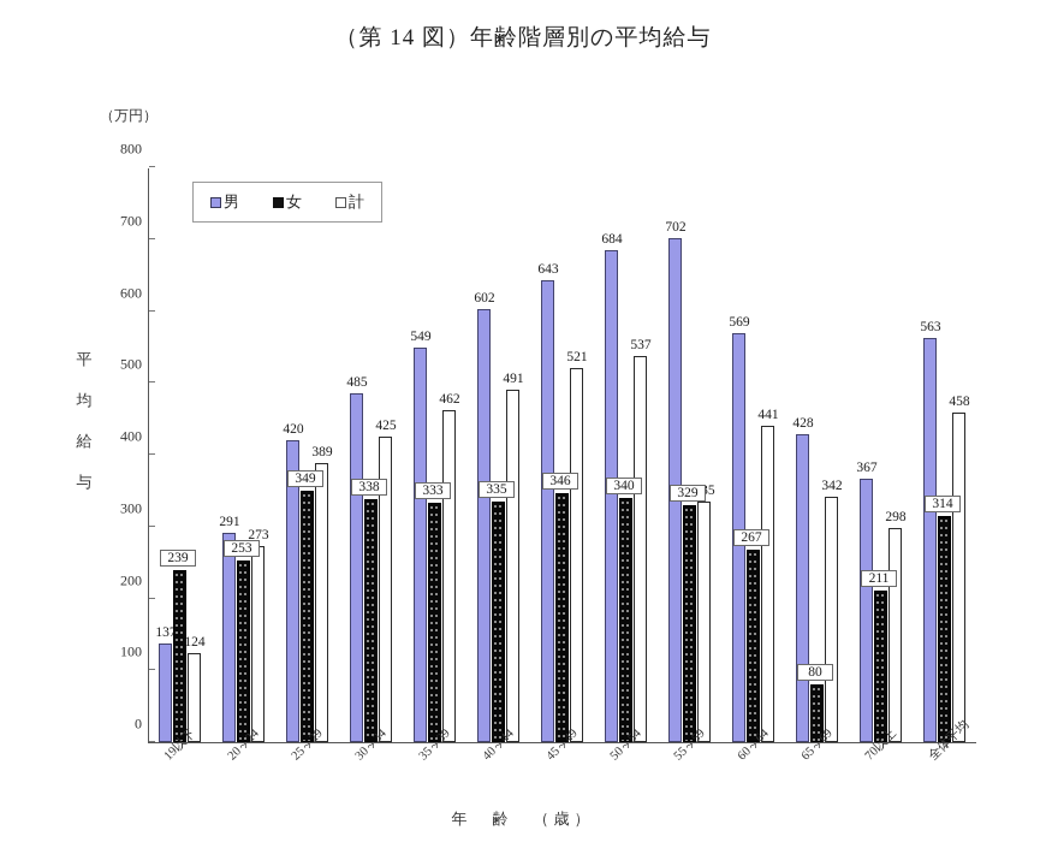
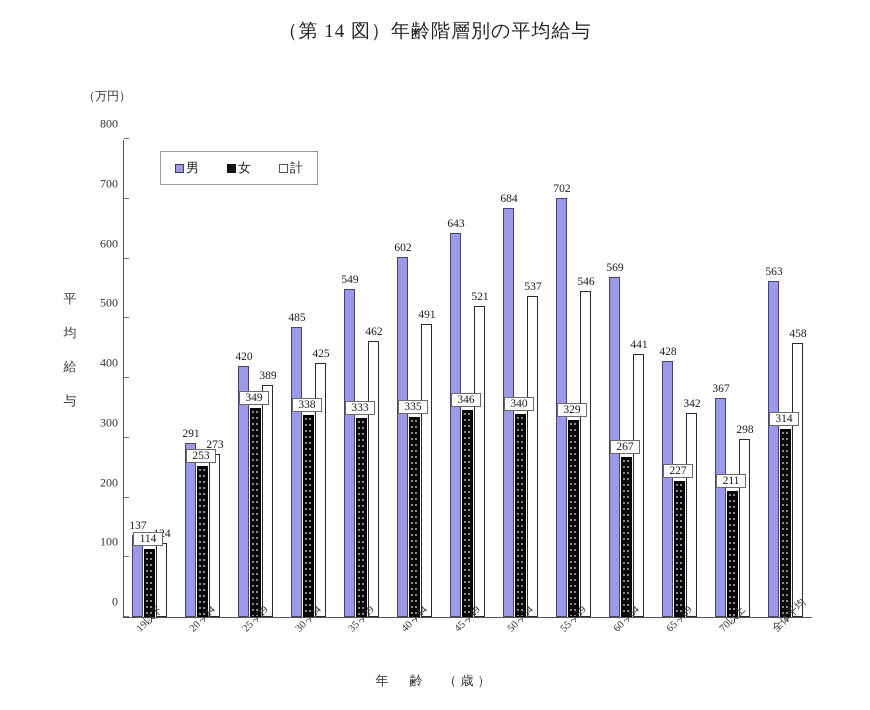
女/19以下: 239 -> 114
計/55～59: 335 -> 546
女/65～69: 80 -> 227
